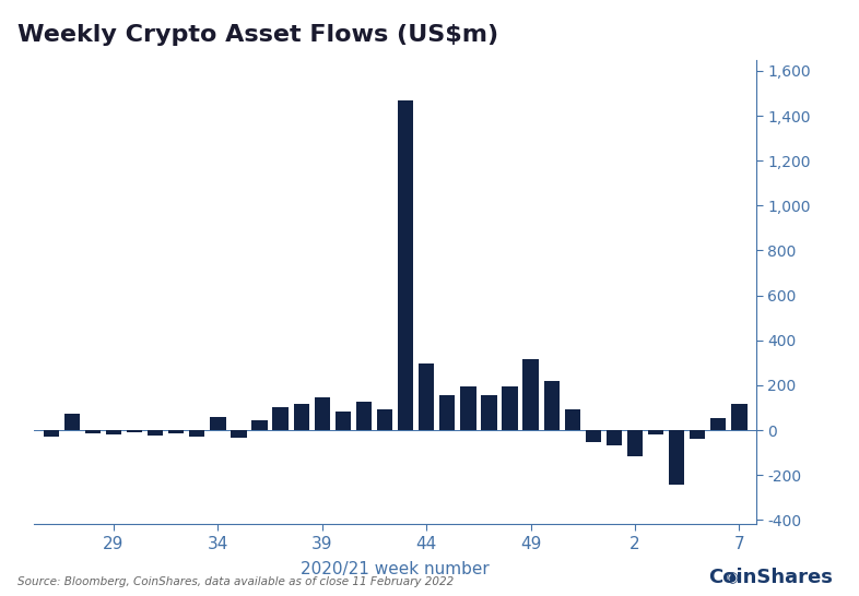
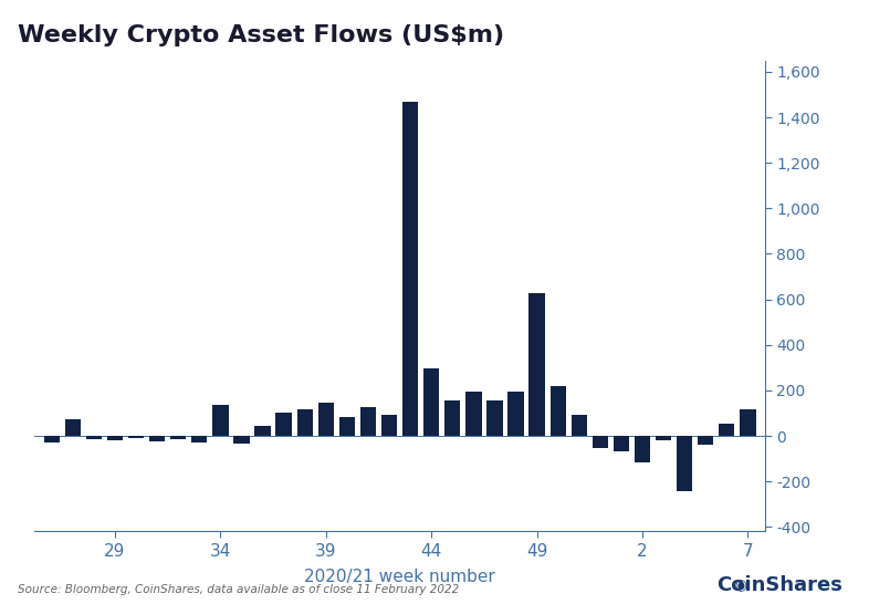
34: 60 -> 135
49: 315 -> 625
